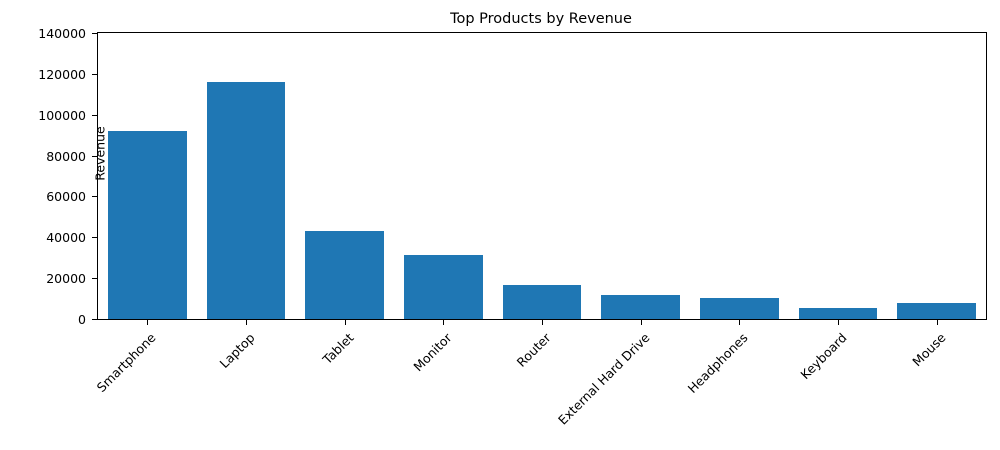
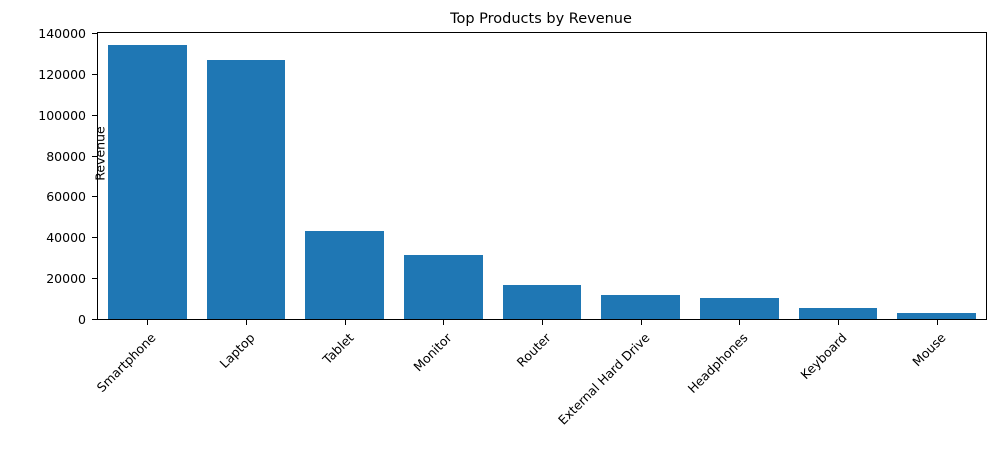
Smartphone: 92000 -> 134000
Laptop: 116000 -> 127000
Mouse: 8000 -> 3000
